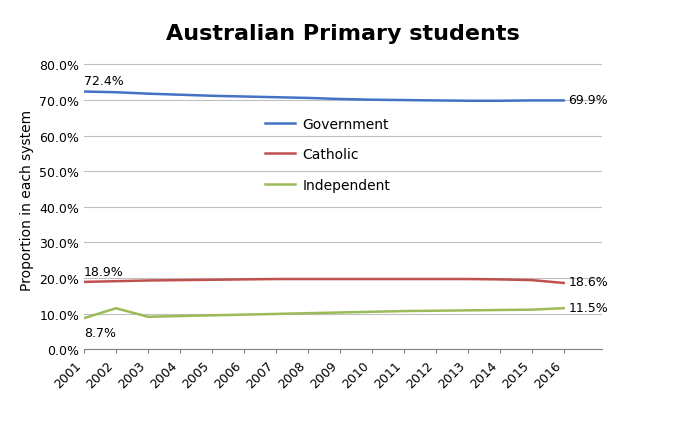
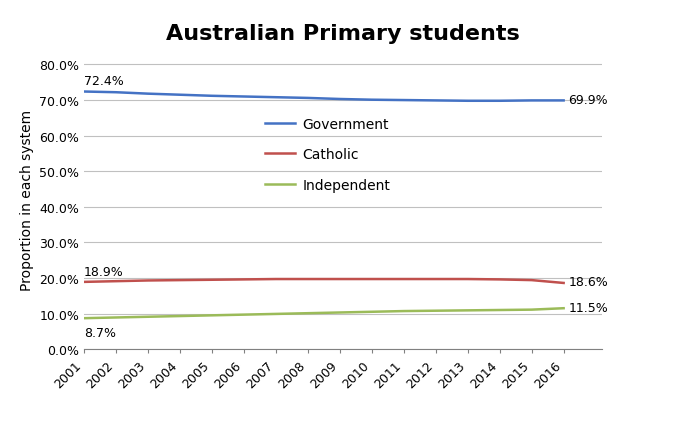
Independent/2002: 11.5% -> 8.9%
